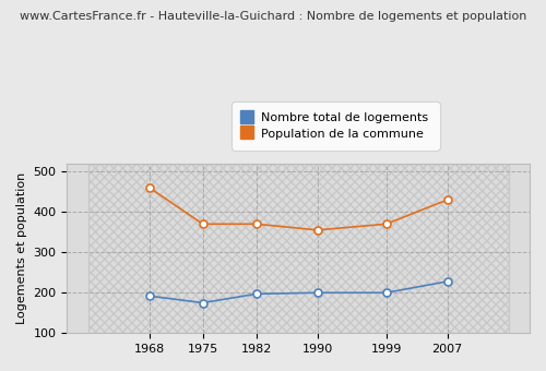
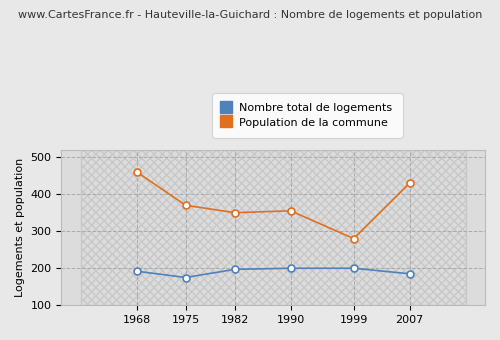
Population de la commune/1982: 370 -> 350
Population de la commune/1999: 370 -> 280
Nombre total de logements/2007: 228 -> 185
